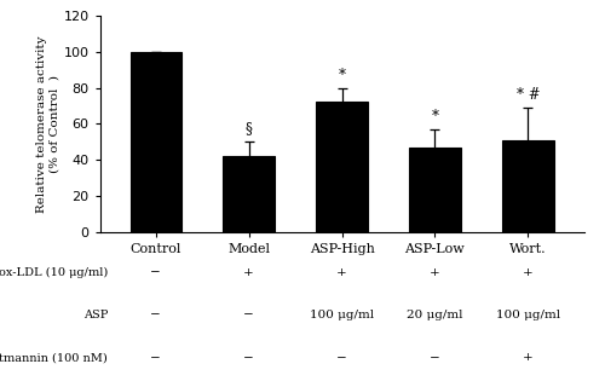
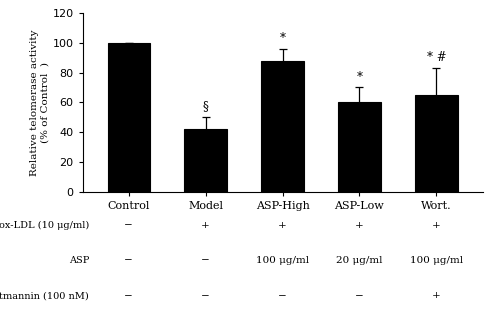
ASP-High: 72 -> 88
ASP-Low: 47 -> 60
Wort.: 51 -> 65
